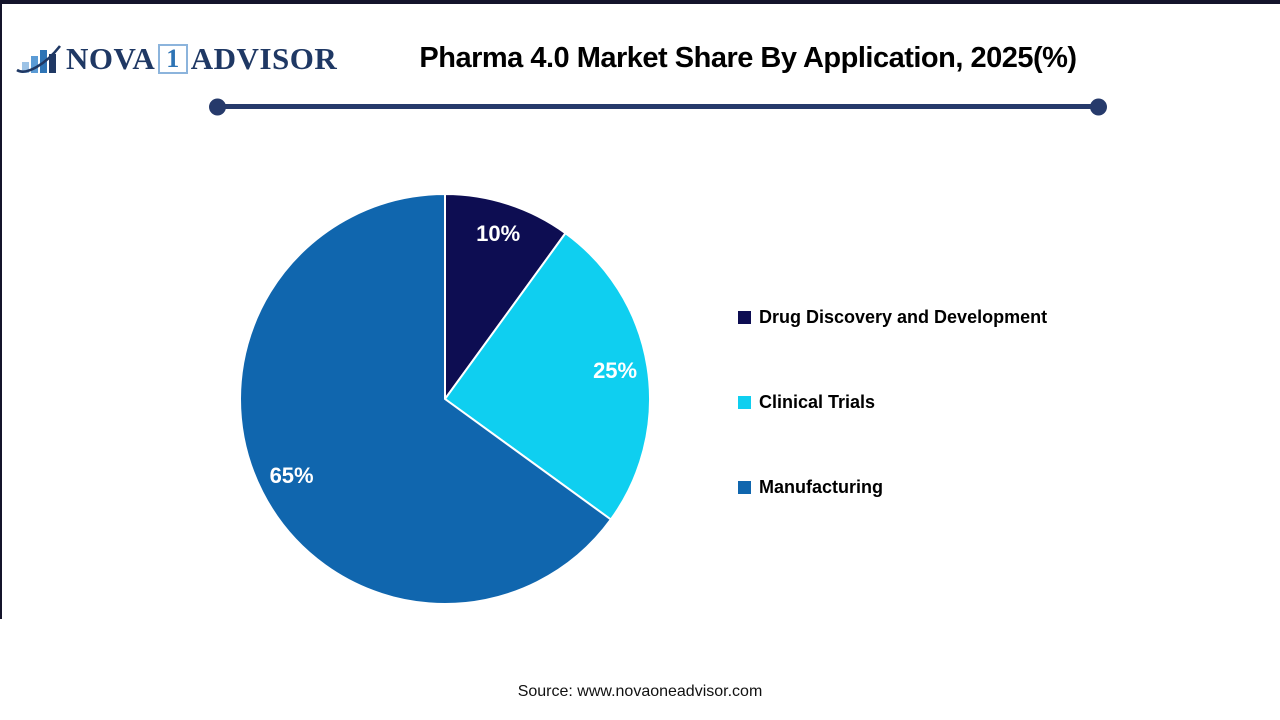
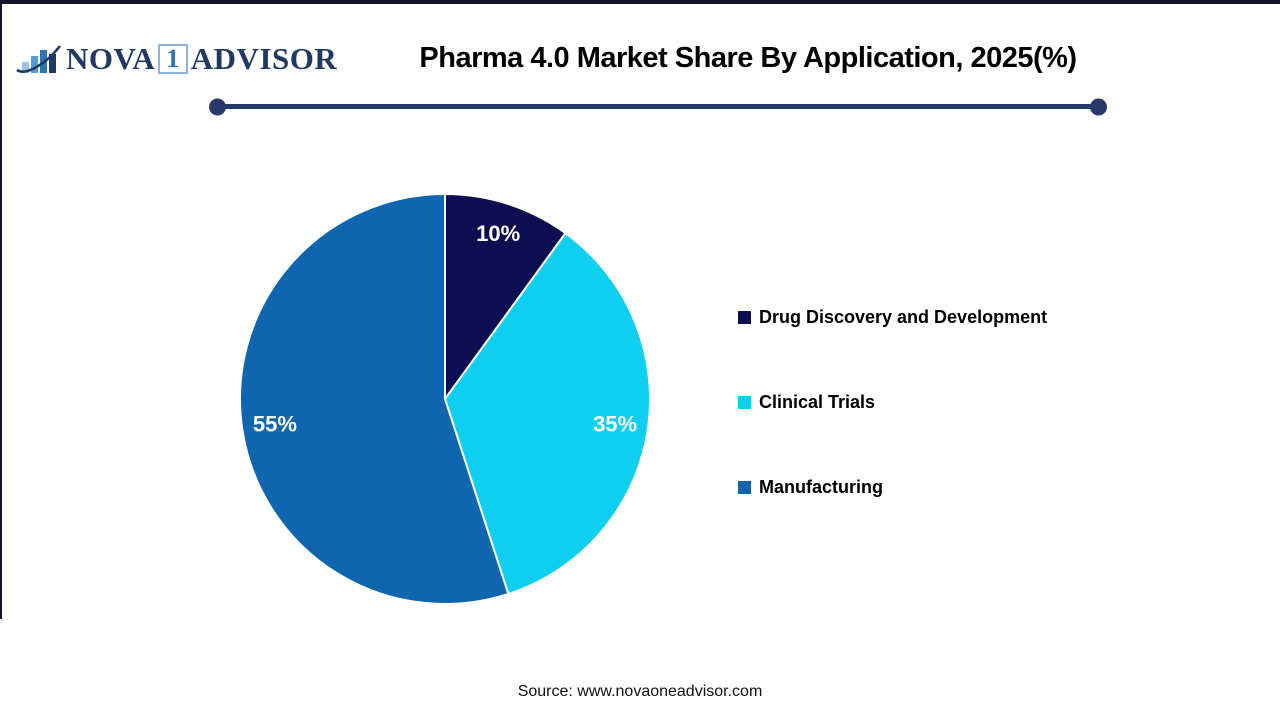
Clinical Trials: 25% -> 35%
Manufacturing: 65% -> 55%
